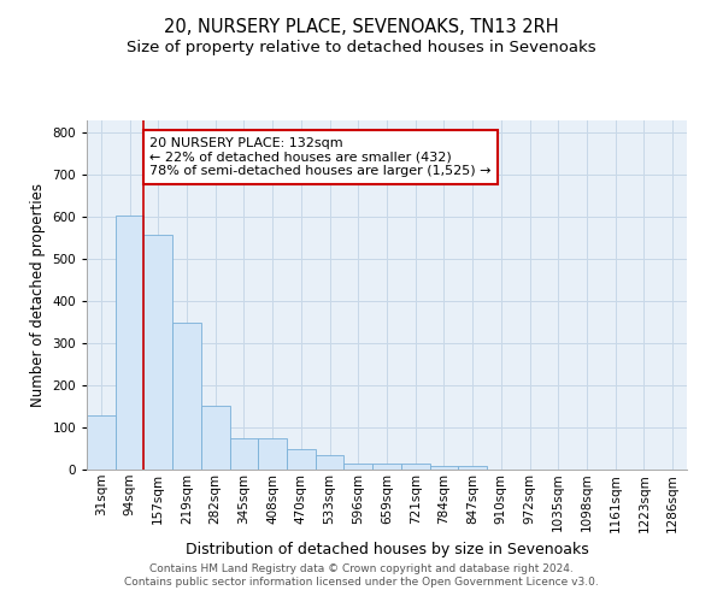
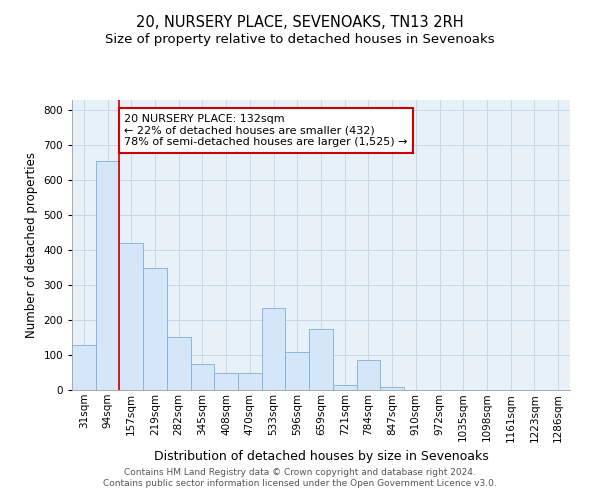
94sqm: 603 -> 655
157sqm: 558 -> 420
408sqm: 75 -> 50
533sqm: 33 -> 235
596sqm: 13 -> 110
659sqm: 13 -> 175
784sqm: 8 -> 85
